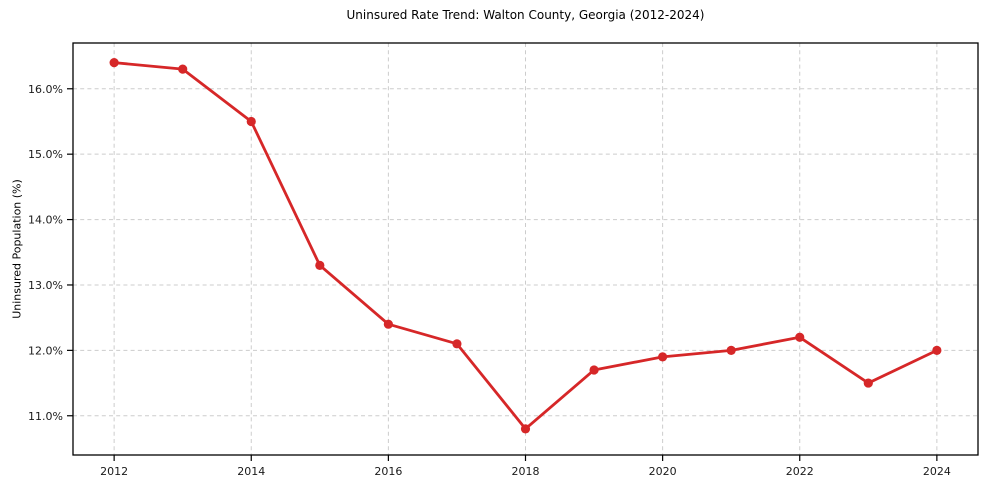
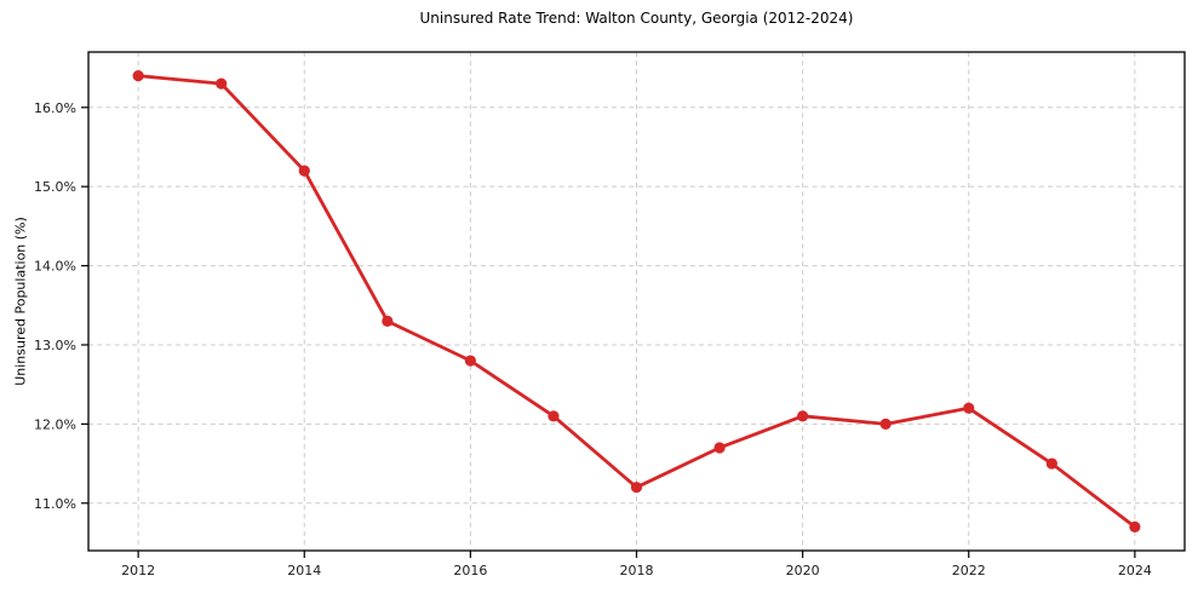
2014: 15.5% -> 15.2%
2016: 12.4% -> 12.8%
2018: 10.8% -> 11.2%
2020: 11.9% -> 12.1%
2024: 12.0% -> 10.7%
